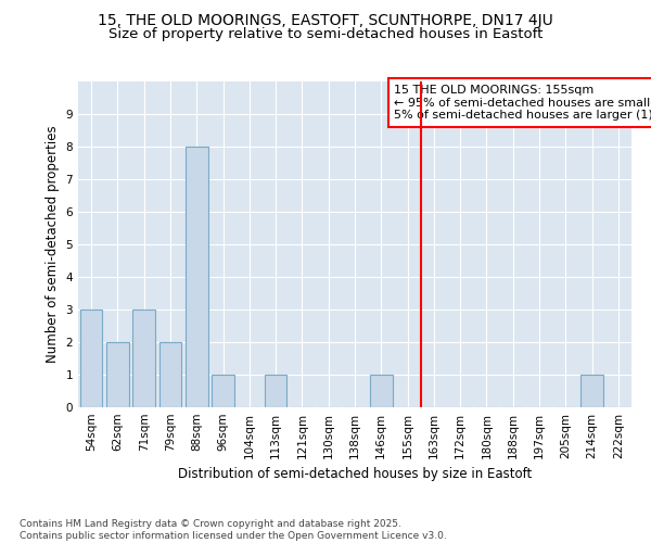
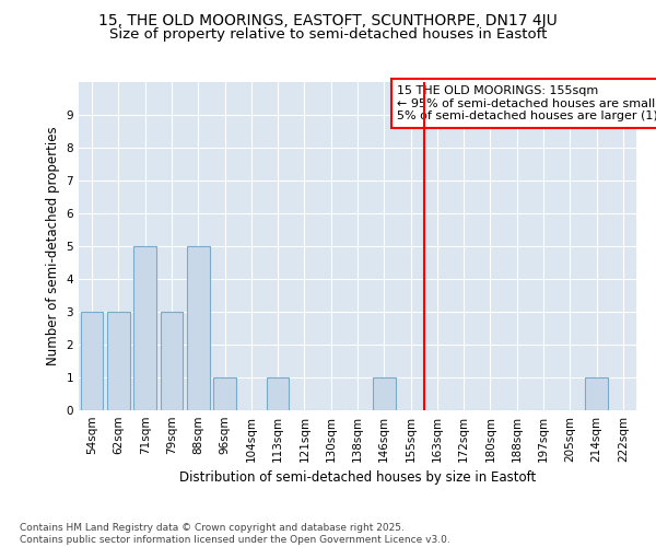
62sqm: 2 -> 3
71sqm: 3 -> 5
79sqm: 2 -> 3
88sqm: 8 -> 5
